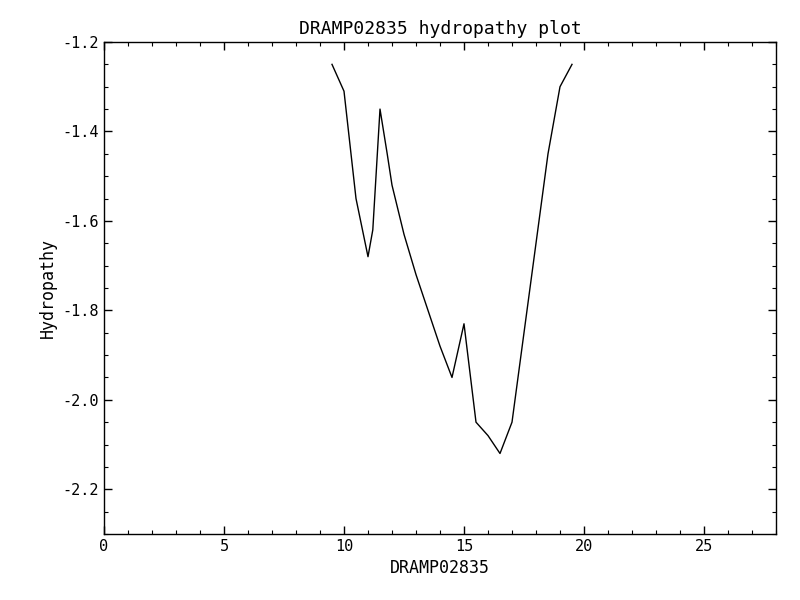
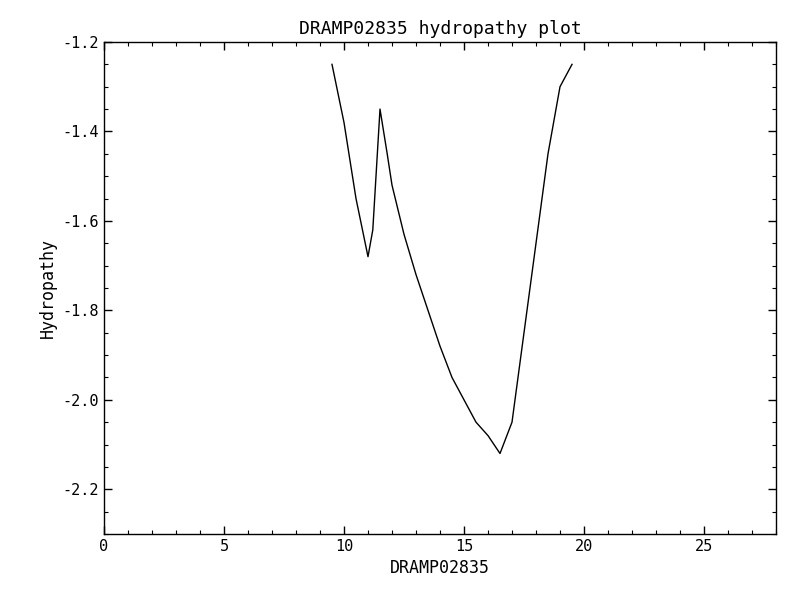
10: -1.31 -> -1.38
15: -1.83 -> -2.00
